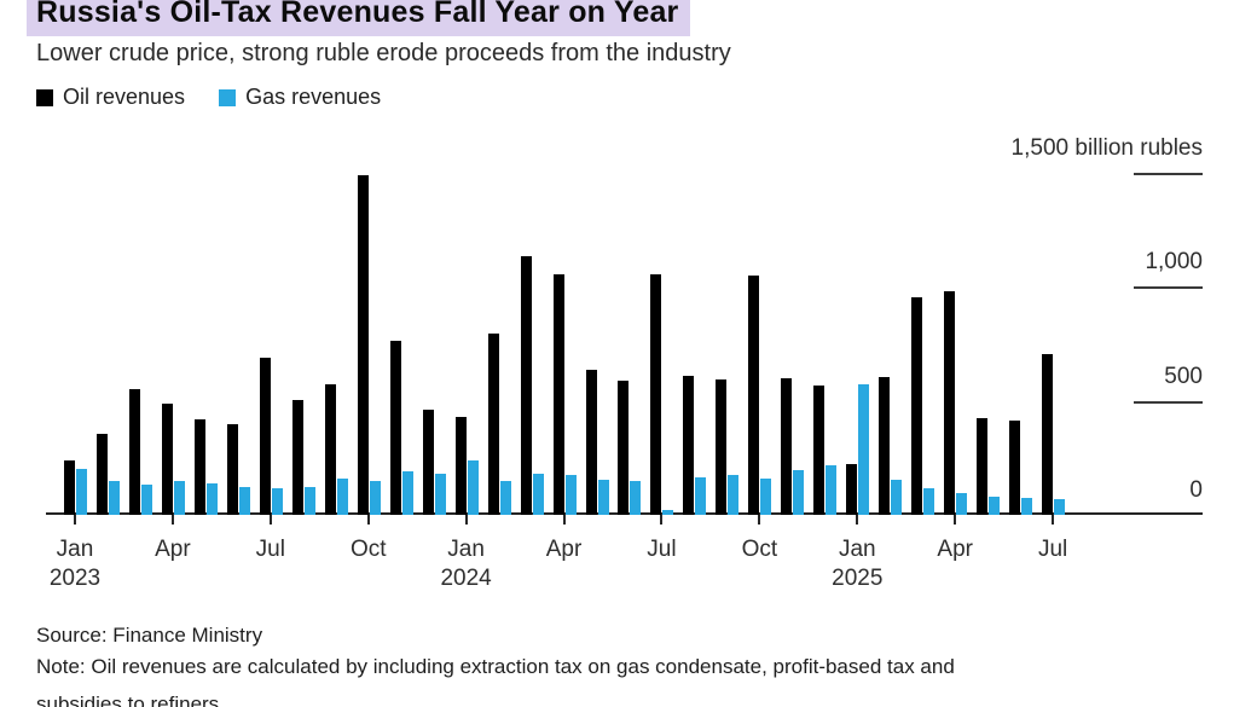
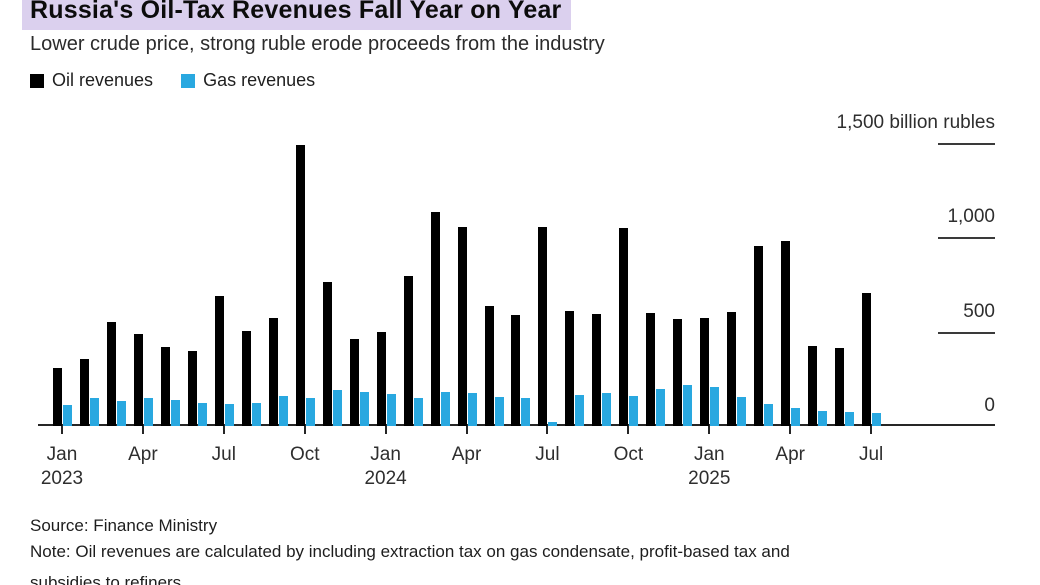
Oil revenues/Jan 2023: 240 -> 300
Gas revenues/Jan 2023: 200 -> 110
Oil revenues/Jan 2024: 430 -> 500
Gas revenues/Jan 2024: 240 -> 170
Oil revenues/Jan 2025: 220 -> 570
Gas revenues/Jan 2025: 570 -> 200
